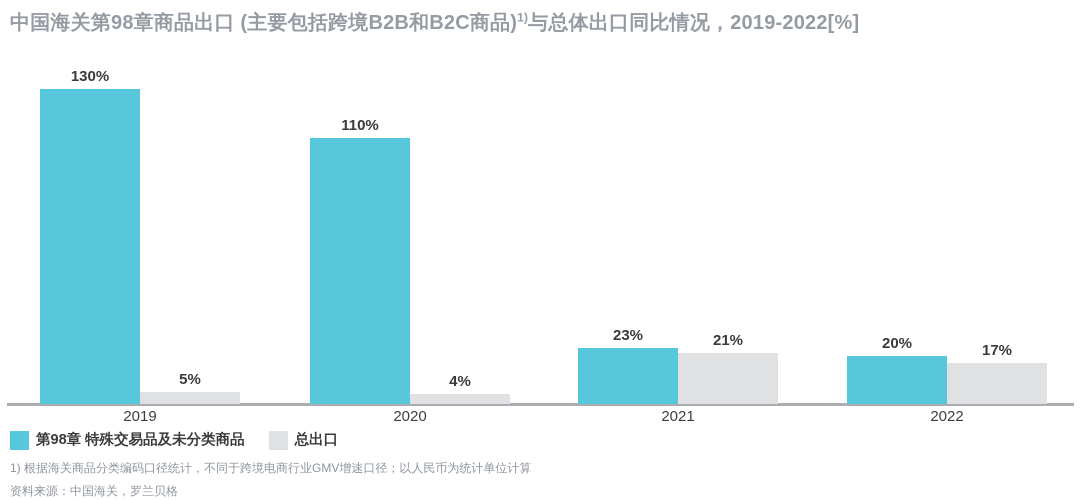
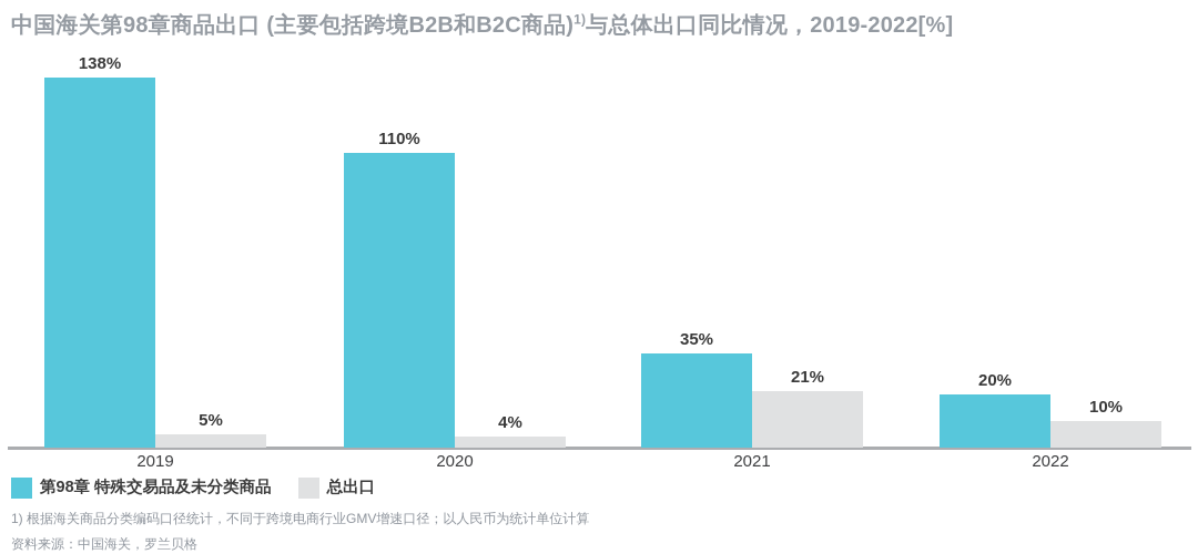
第98章 特殊交易品及未分类商品/2019: 130% -> 138%
第98章 特殊交易品及未分类商品/2021: 23% -> 35%
总出口/2022: 17% -> 10%
